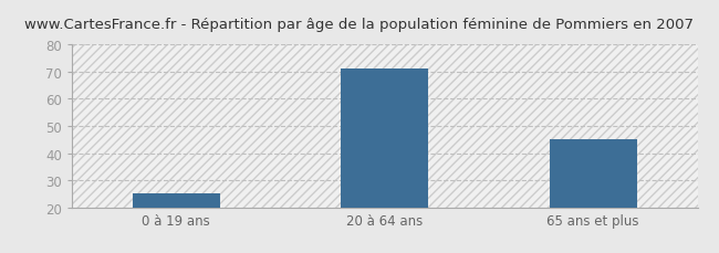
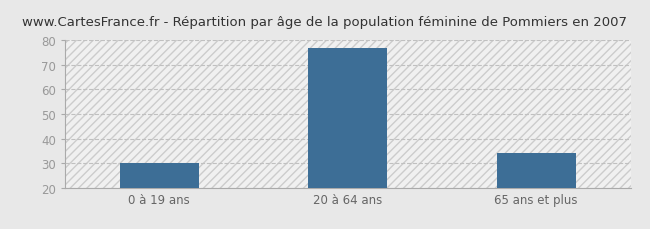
0 à 19 ans: 25 -> 30
20 à 64 ans: 71 -> 77
65 ans et plus: 45 -> 34
